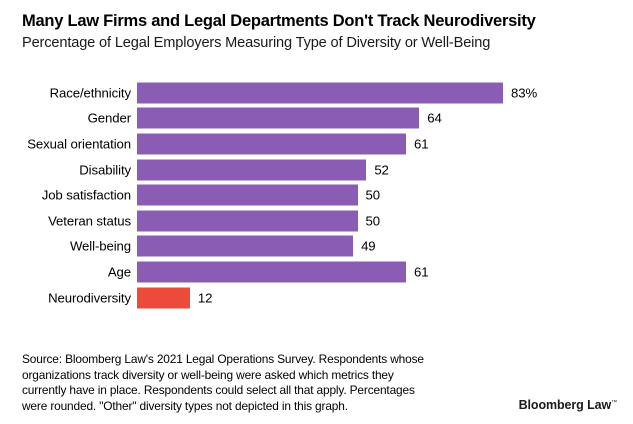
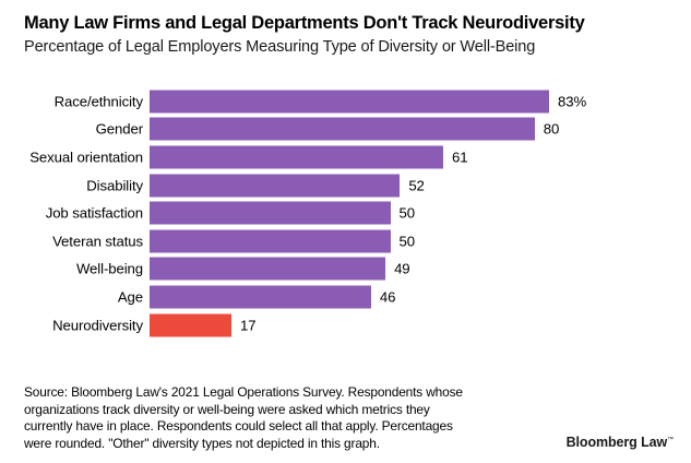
Gender: 64 -> 80
Age: 61 -> 46
Neurodiversity: 12 -> 17
